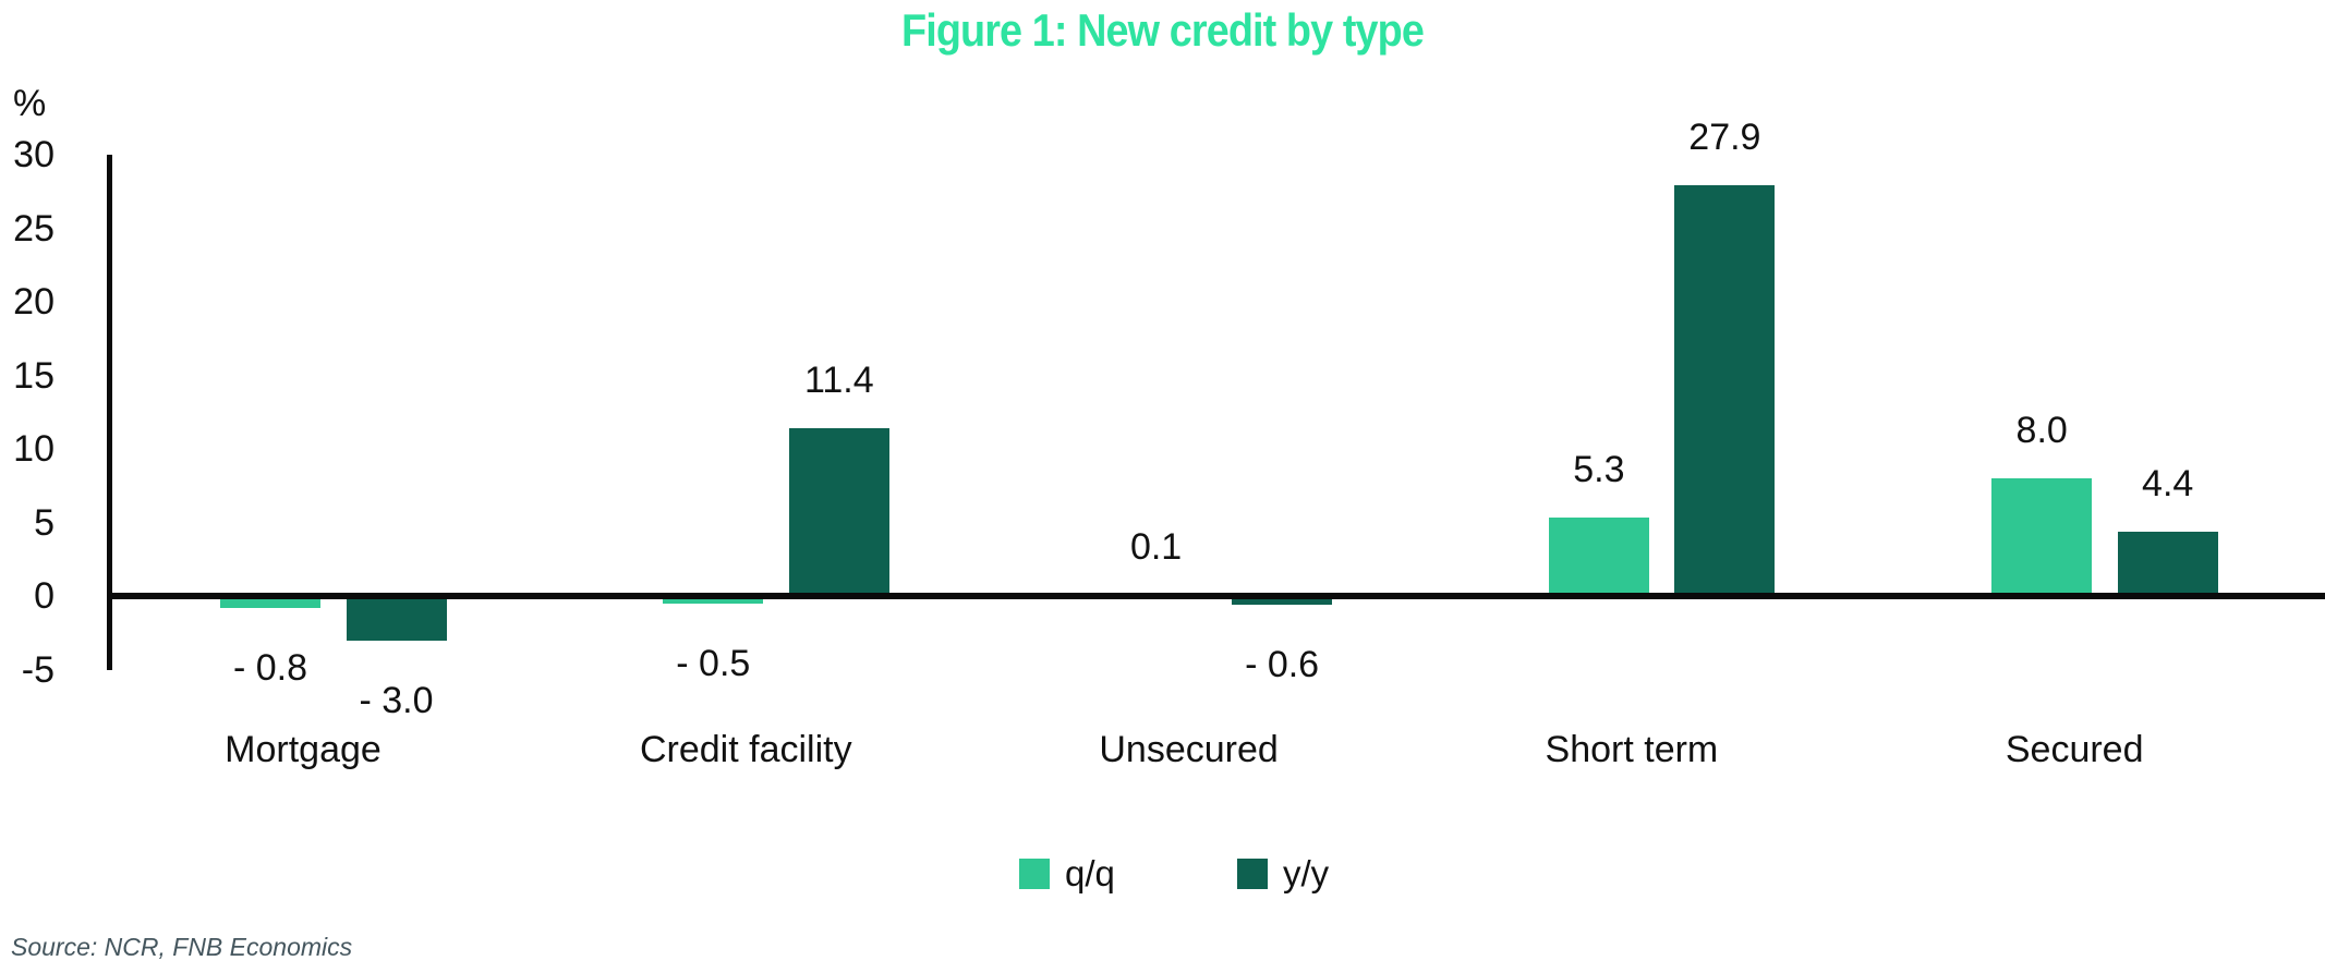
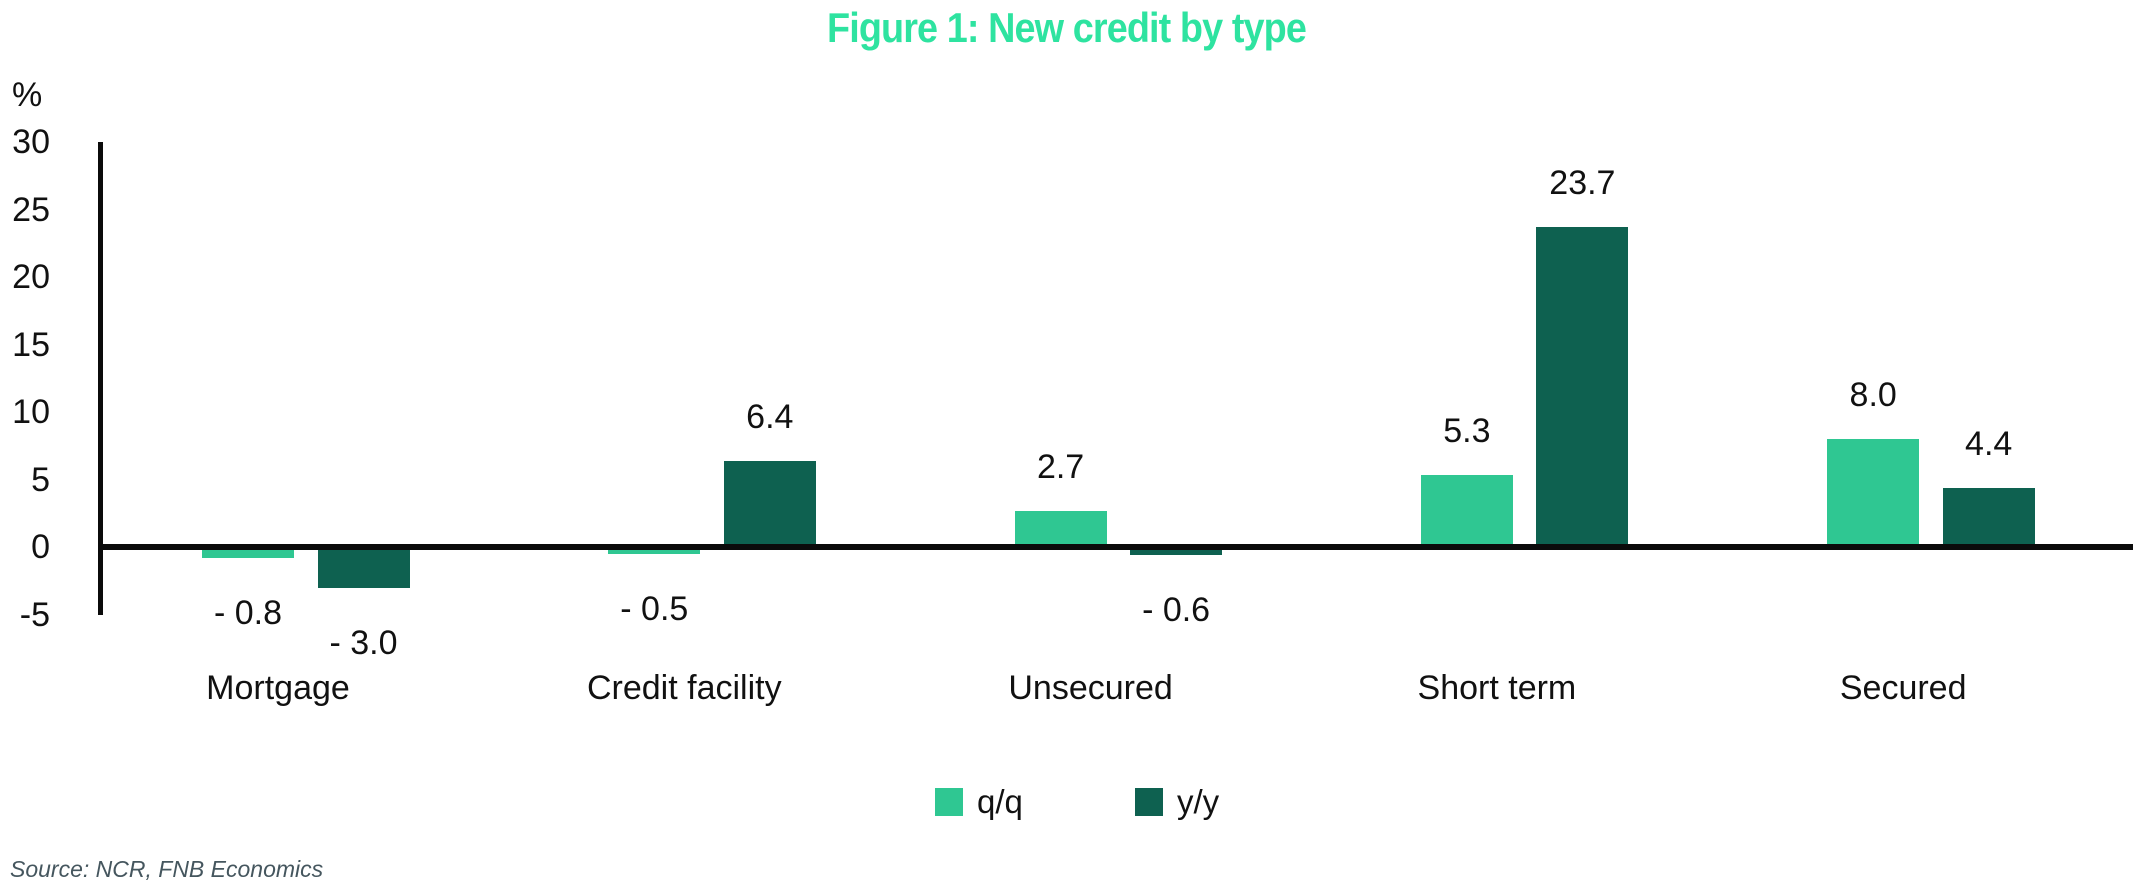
y/y/Credit facility: 11.4 -> 6.4
q/q/Unsecured: 0.1 -> 2.7
y/y/Short term: 27.9 -> 23.7
